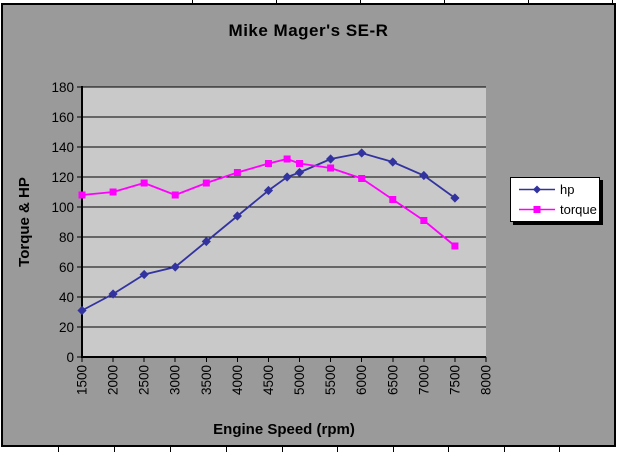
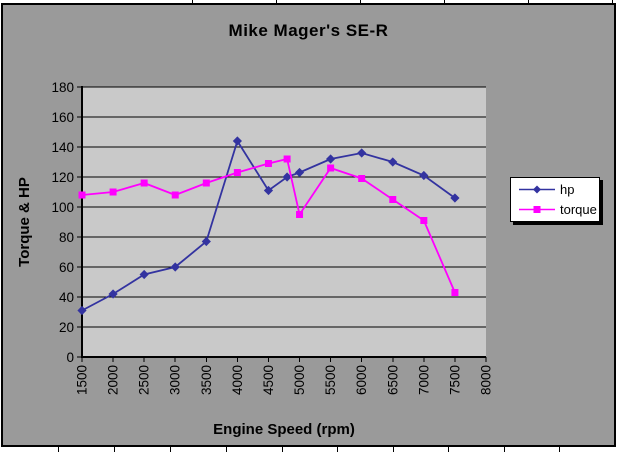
hp/4000: 94 -> 144
torque/5000: 129 -> 95
torque/7500: 74 -> 43
